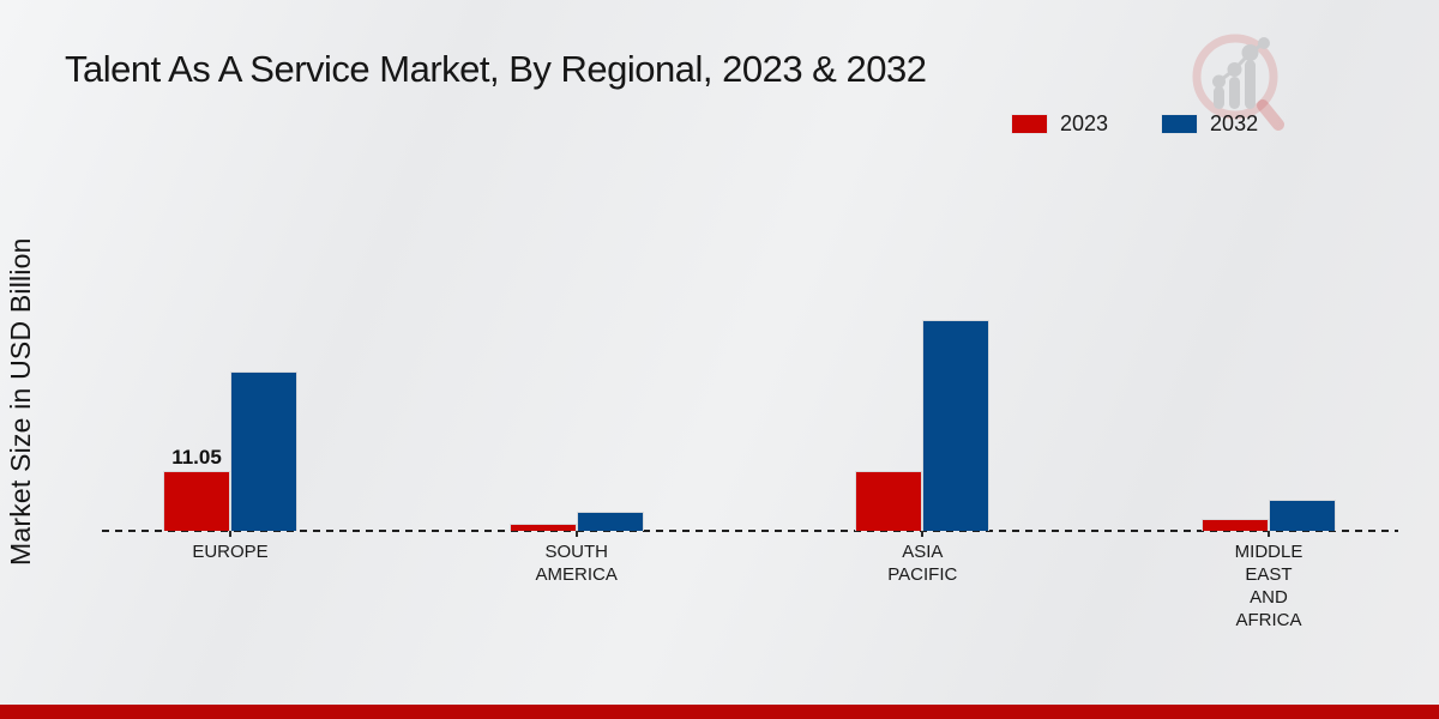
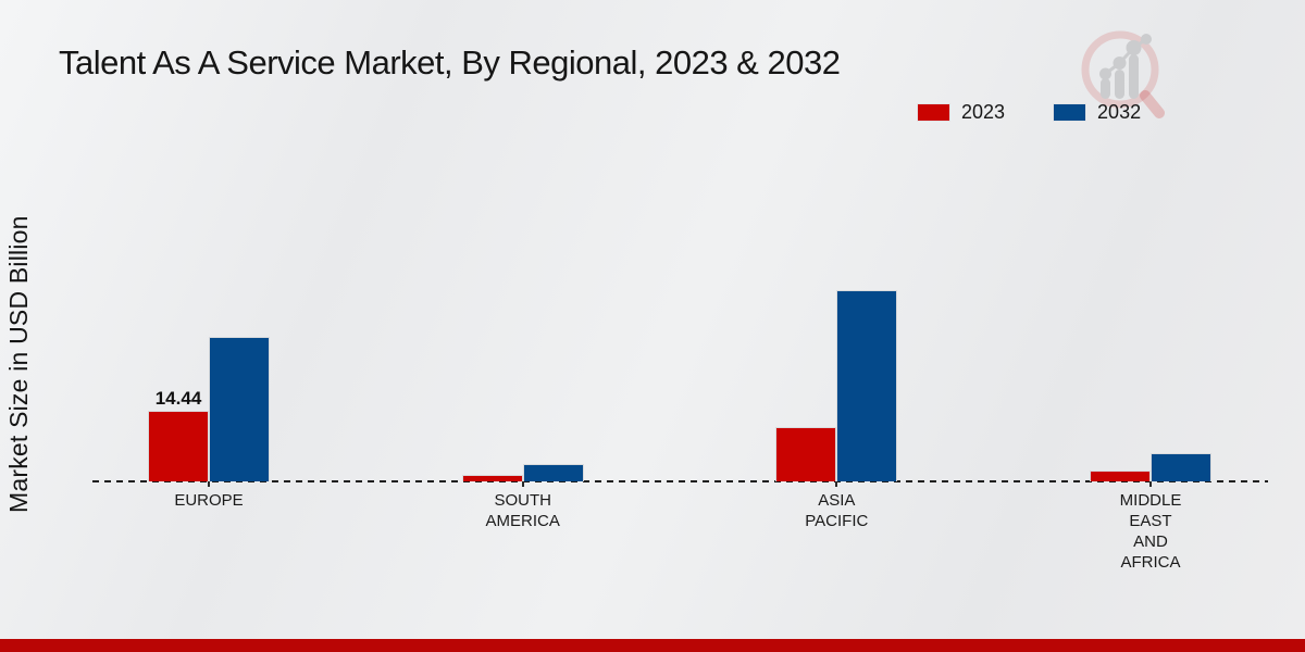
2023/EUROPE: 11.05 -> 14.44
